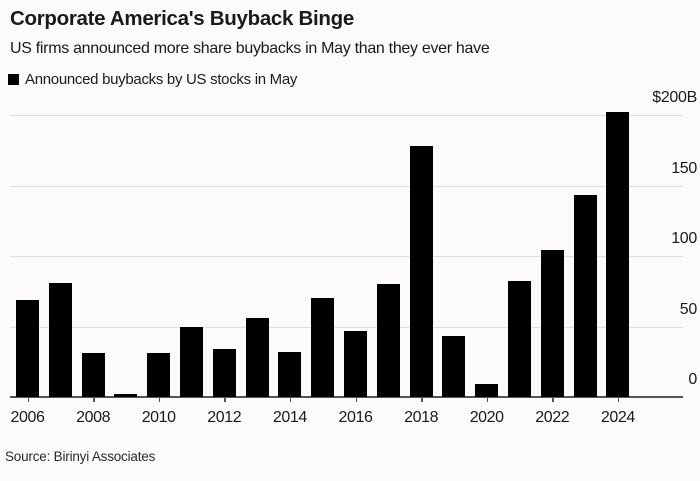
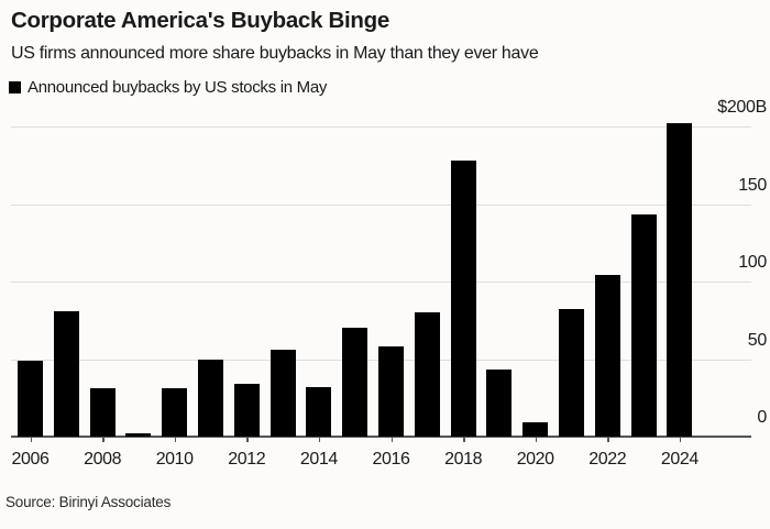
2006: $69B -> $49B
2016: $47B -> $58B
